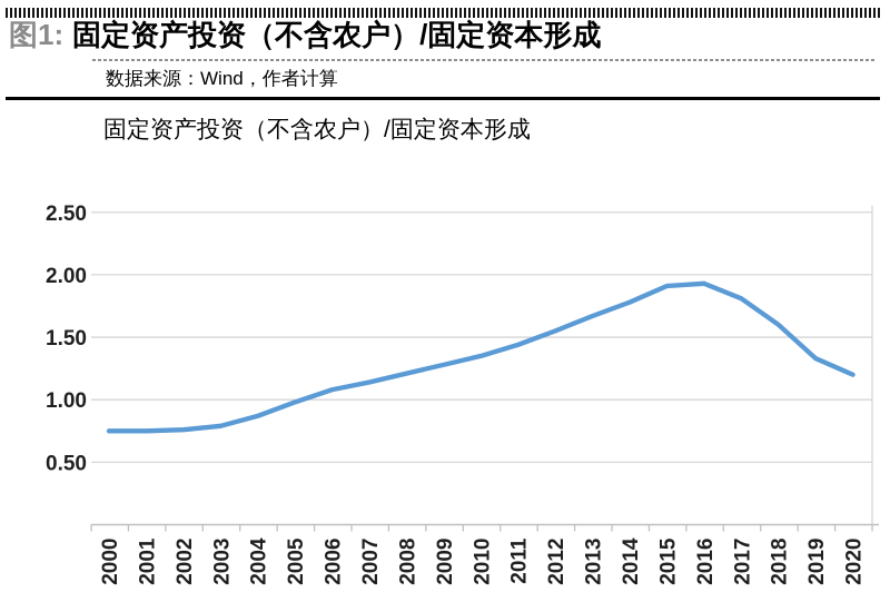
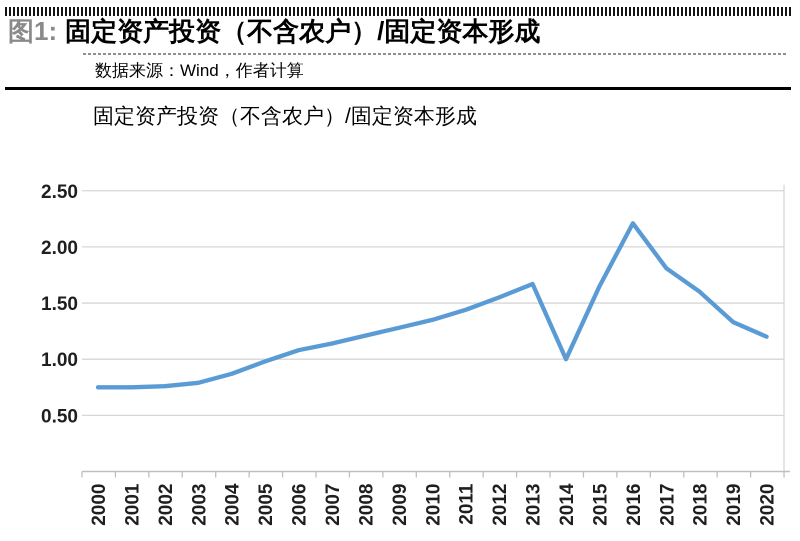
2014: 1.78 -> 1.00
2015: 1.91 -> 1.65
2016: 1.93 -> 2.21
